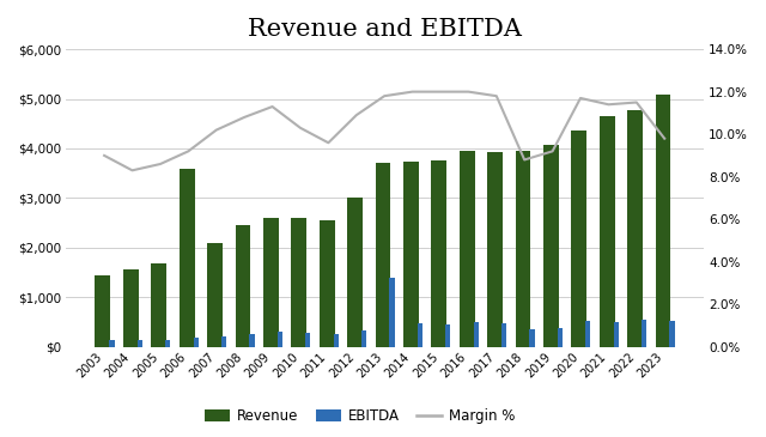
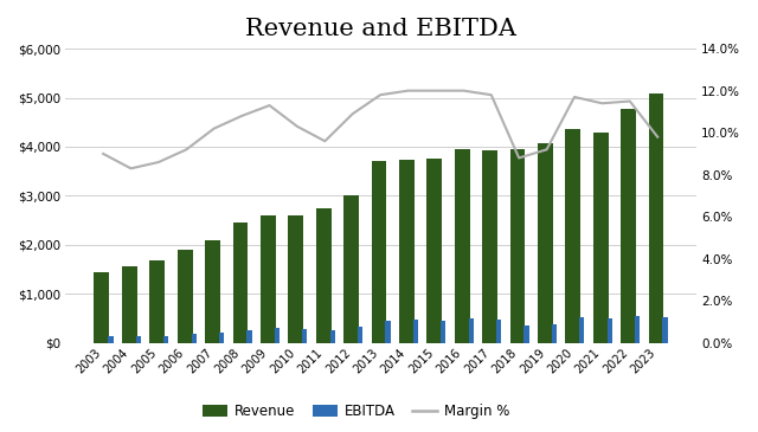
Revenue/2006: $3,600 -> $1,900
Revenue/2011: $2,550 -> $2,750
EBITDA/2013: $1,400 -> $440
Revenue/2021: $4,650 -> $4,280
